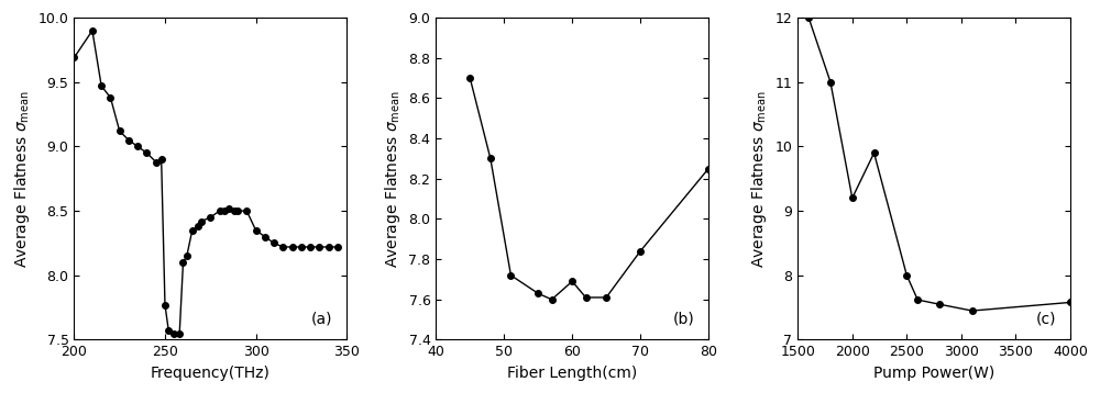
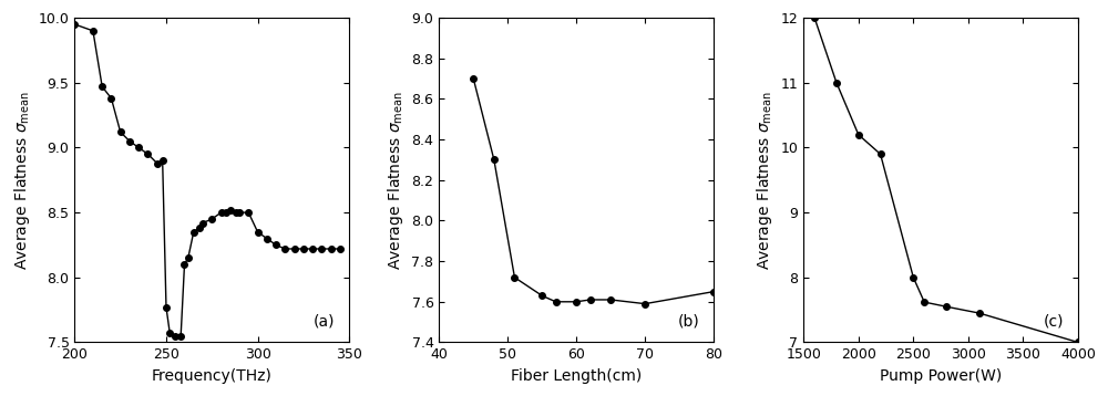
200: 9.69 -> 9.95
60: 7.69 -> 7.60
70: 7.84 -> 7.59
80: 8.25 -> 7.65
2000: 9.20 -> 10.20
4000: 7.58 -> 7.00
